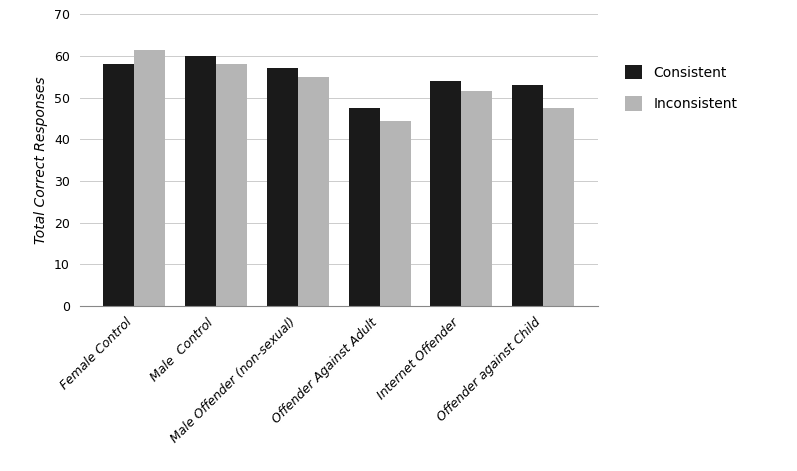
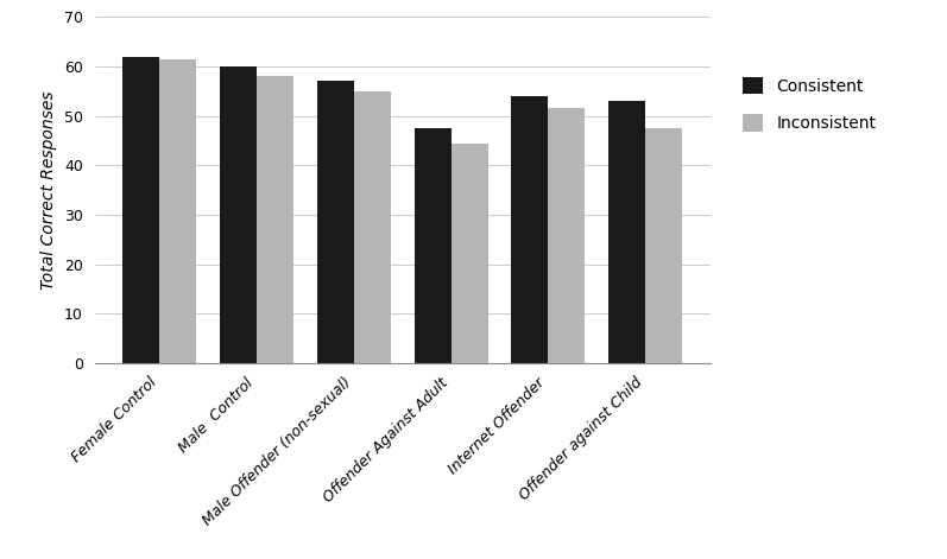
Consistent/Female Control: 58.0 -> 62.0
